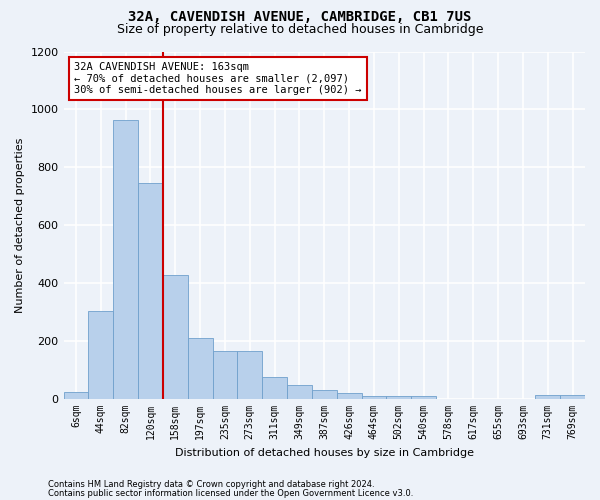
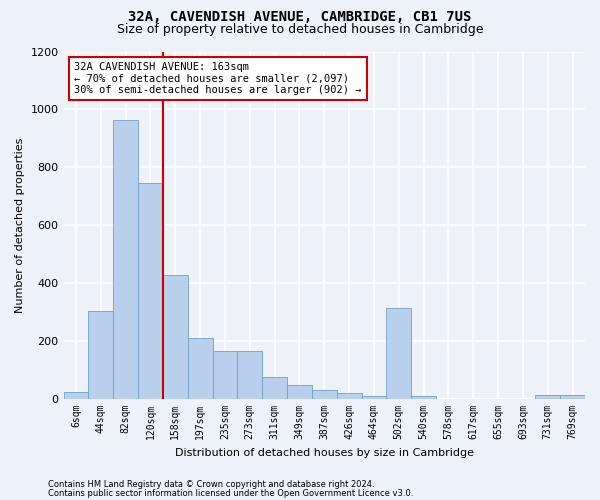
502sqm: 10 -> 315
